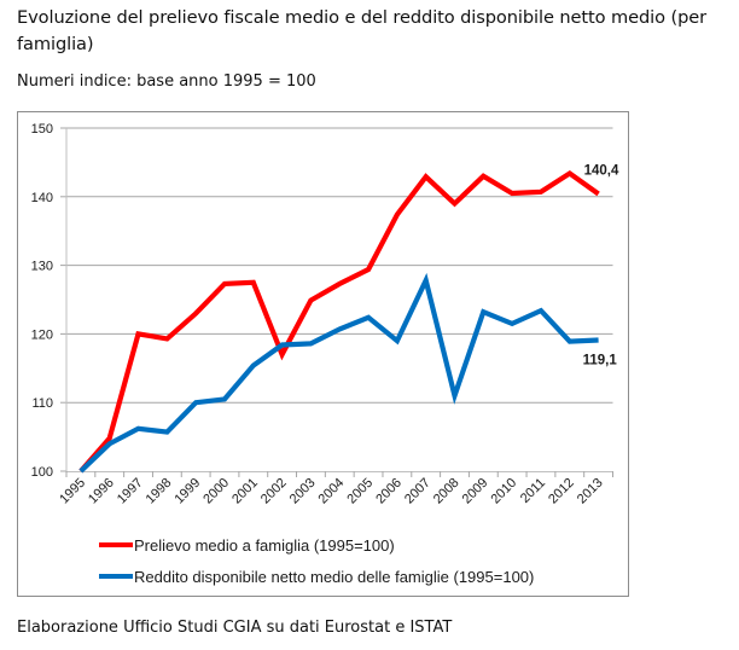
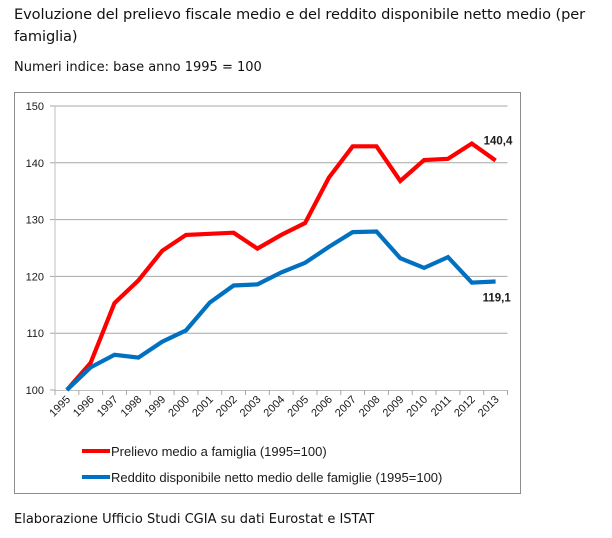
Prelievo medio a famiglia (1995=100)/1997: 120 -> 115
Prelievo medio a famiglia (1995=100)/1999: 123 -> 124
Reddito disponibile netto medio delle famiglie (1995=100)/1999: 110 -> 108
Prelievo medio a famiglia (1995=100)/2002: 117 -> 128
Reddito disponibile netto medio delle famiglie (1995=100)/2006: 119 -> 125
Prelievo medio a famiglia (1995=100)/2008: 139 -> 143
Reddito disponibile netto medio delle famiglie (1995=100)/2008: 111 -> 128
Prelievo medio a famiglia (1995=100)/2009: 143 -> 137
